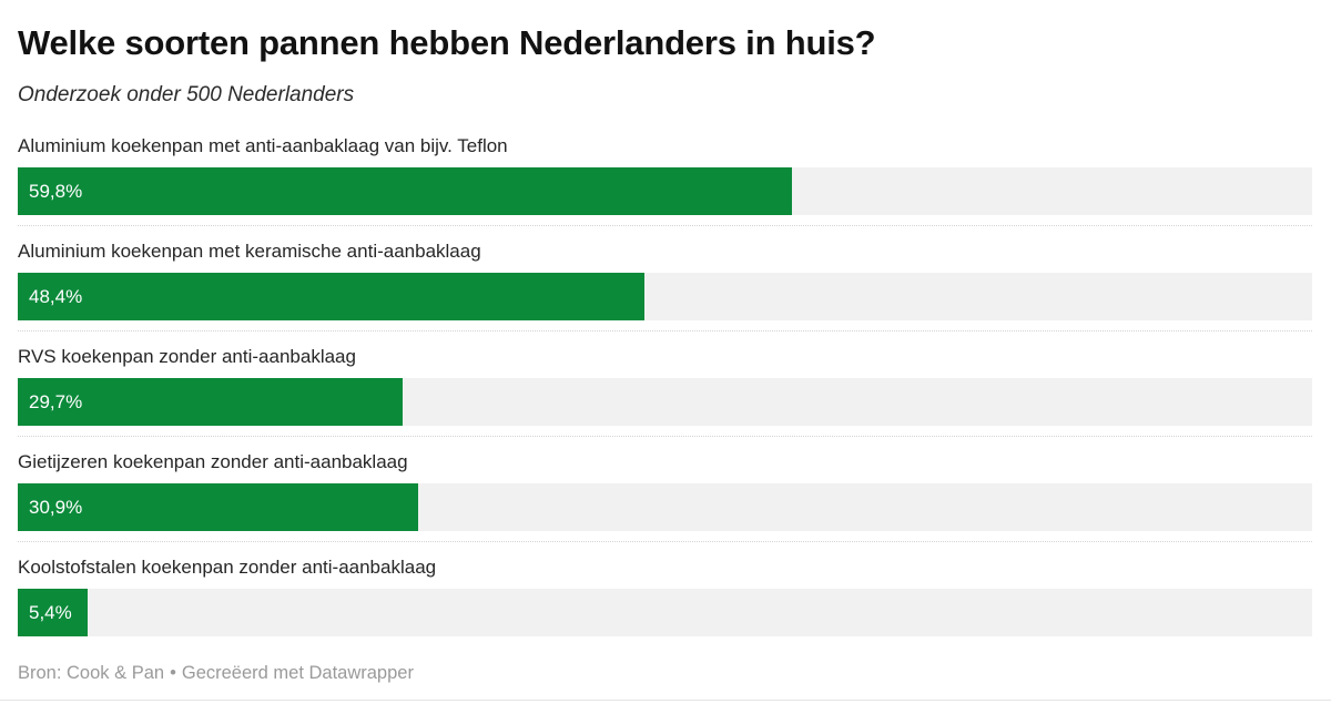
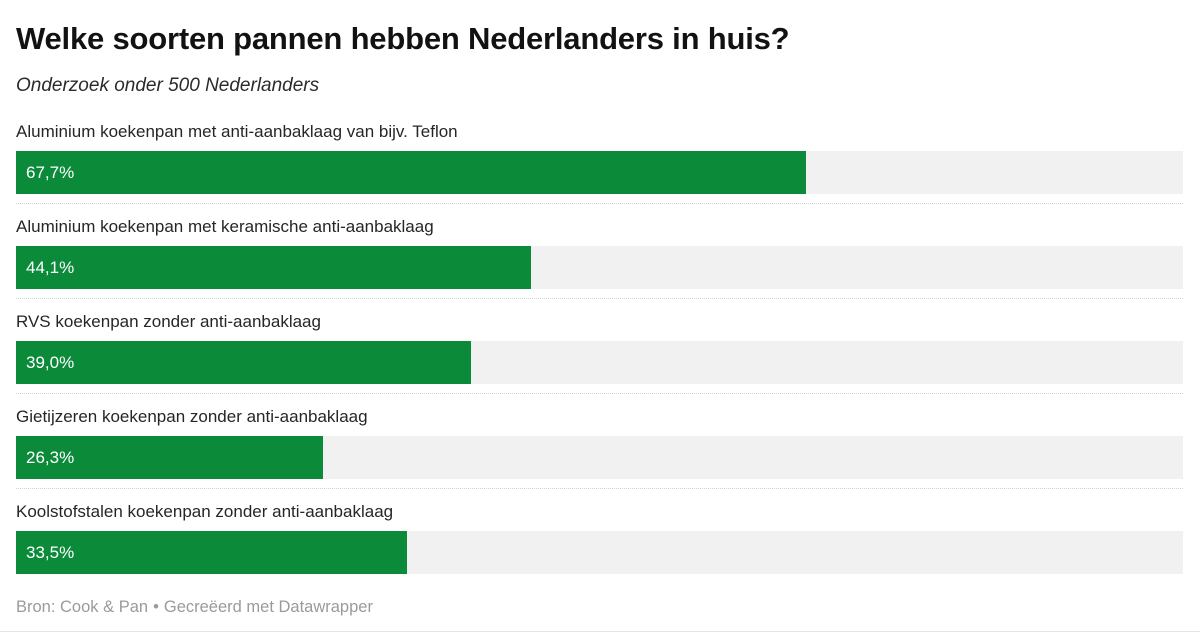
Aluminium koekenpan met anti-aanbaklaag van bijv. Teflon: 59,8% -> 67,7%
Aluminium koekenpan met keramische anti-aanbaklaag: 48,4% -> 44,1%
RVS koekenpan zonder anti-aanbaklaag: 29,7% -> 39,0%
Gietijzeren koekenpan zonder anti-aanbaklaag: 30,9% -> 26,3%
Koolstofstalen koekenpan zonder anti-aanbaklaag: 5,4% -> 33,5%
